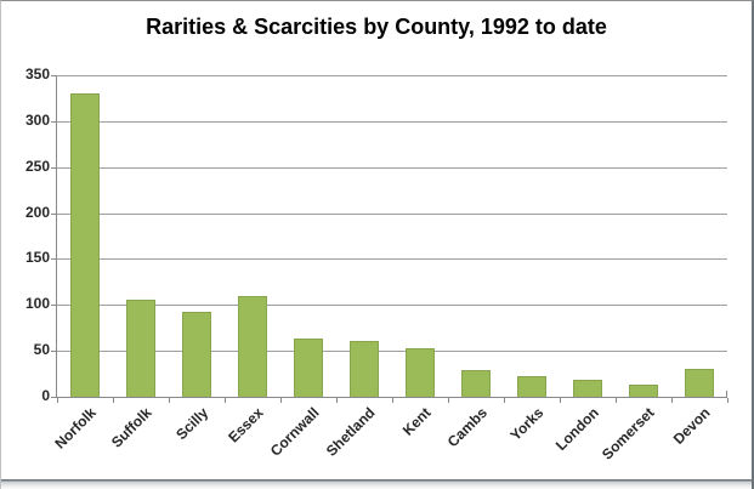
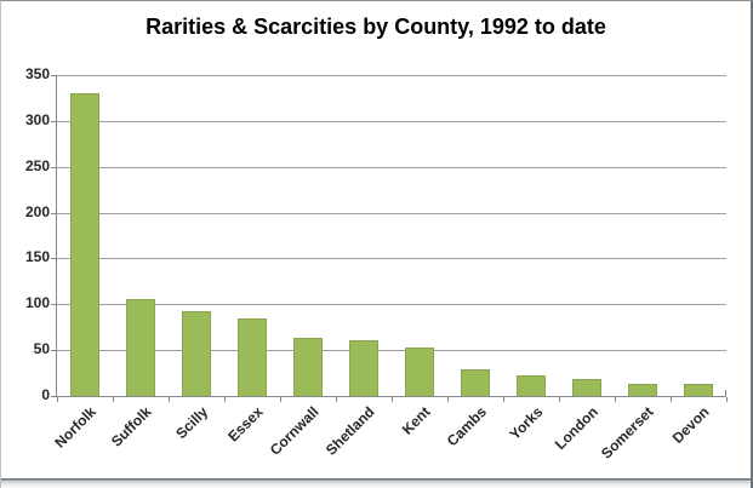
Essex: 110 -> 80
Devon: 30 -> 10
